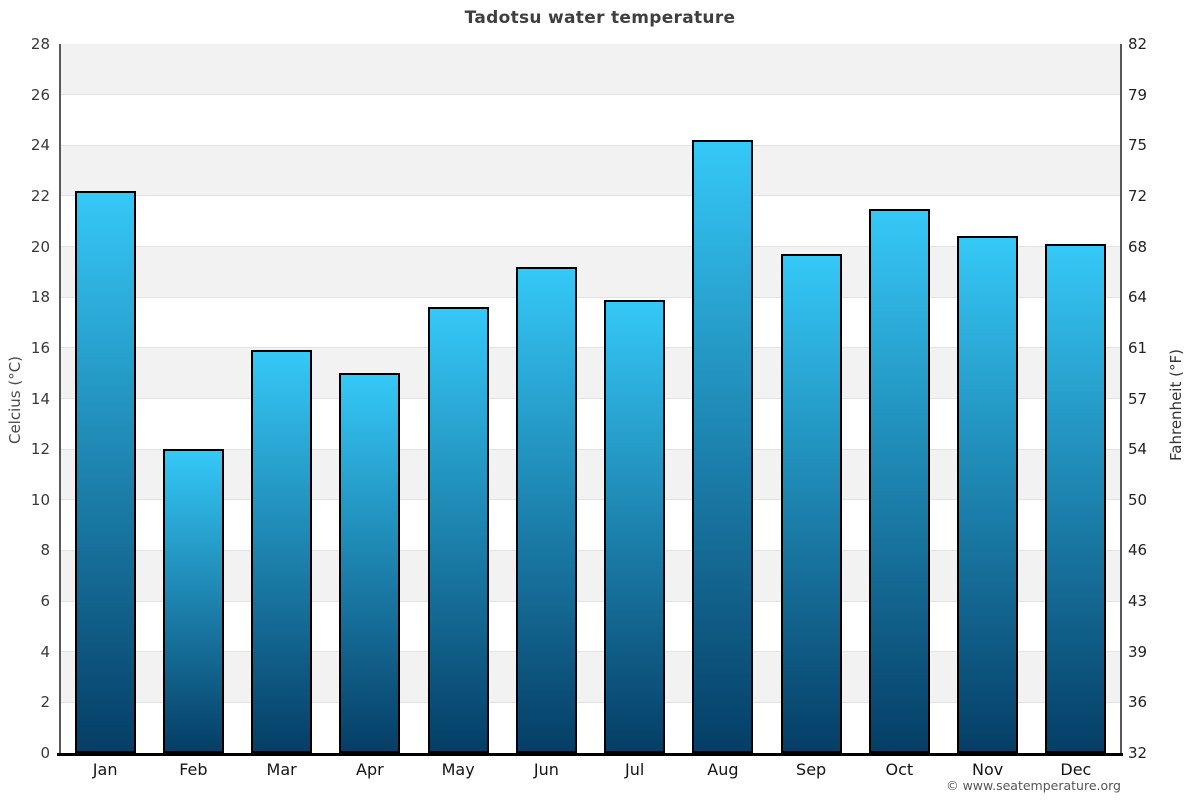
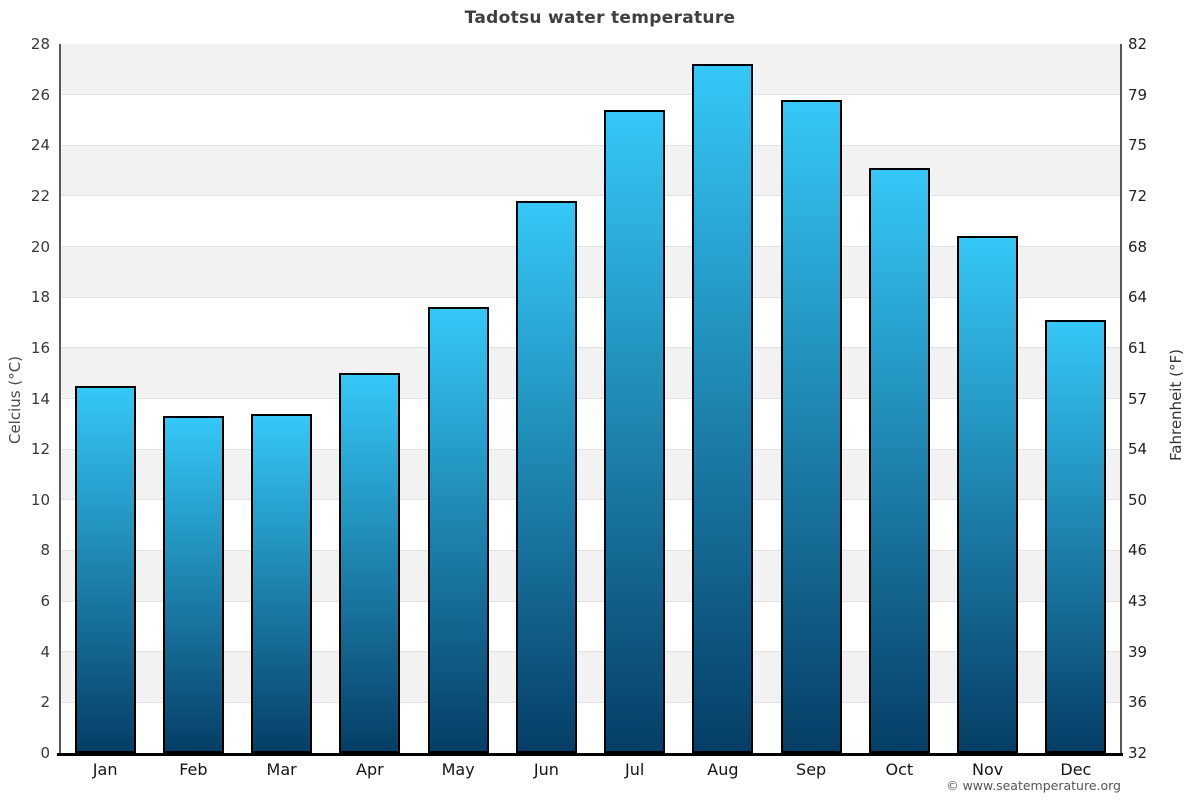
Jan: 22.2 -> 14.5
Feb: 12.0 -> 13.3
Mar: 15.9 -> 13.4
Jun: 19.2 -> 21.8
Jul: 17.9 -> 25.4
Aug: 24.2 -> 27.2
Sep: 19.7 -> 25.8
Oct: 21.5 -> 23.1
Dec: 20.1 -> 17.1
